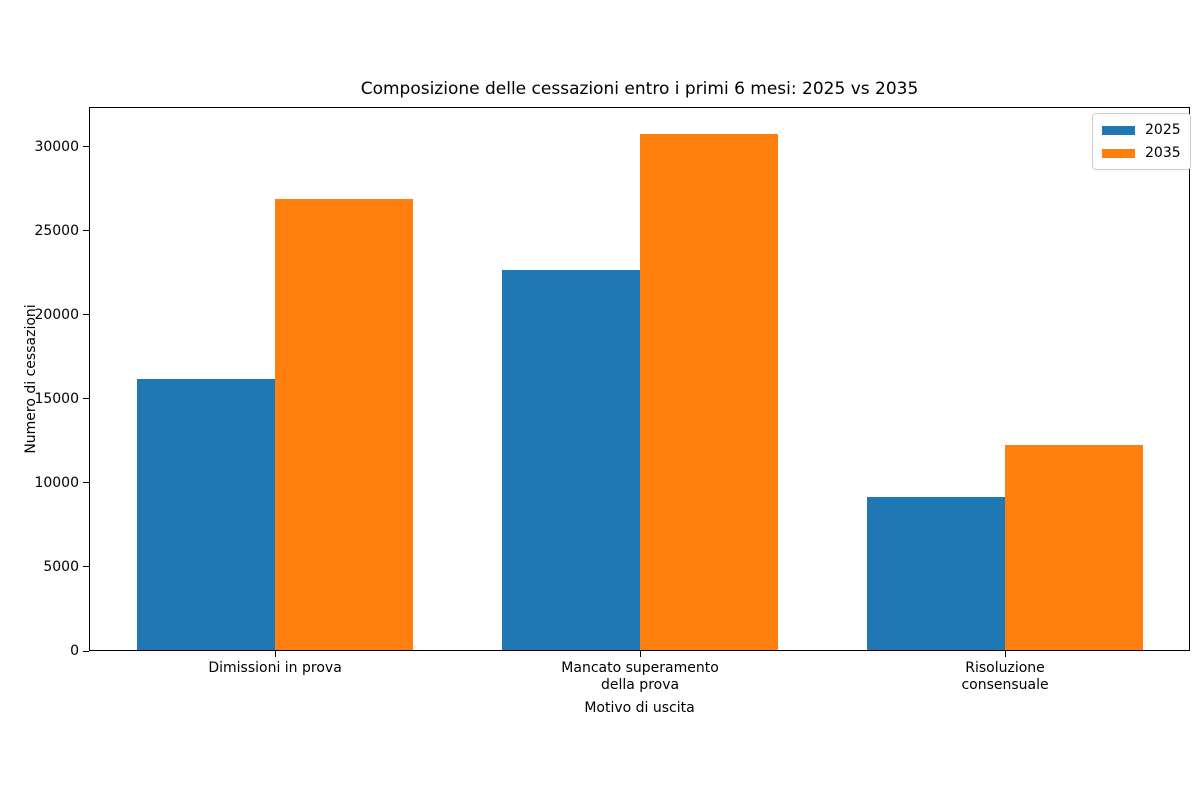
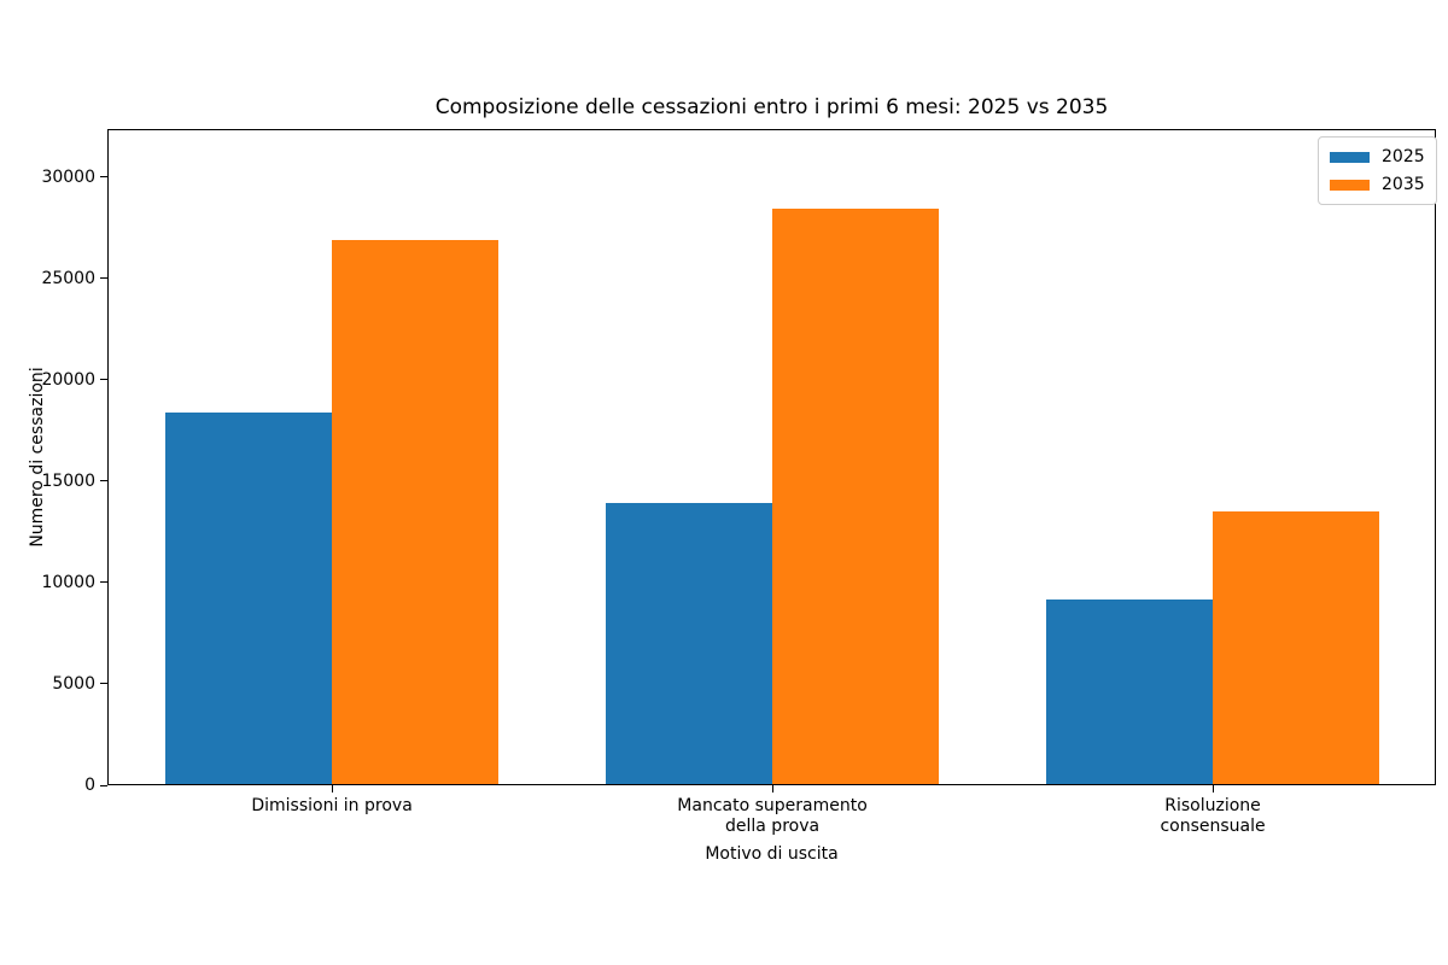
2025/Dimissioni in prova: 16200 -> 18400
2025/Mancato superamento della prova: 22600 -> 13900
2035/Mancato superamento della prova: 30800 -> 28400
2035/Risoluzione consensuale: 12200 -> 13500
